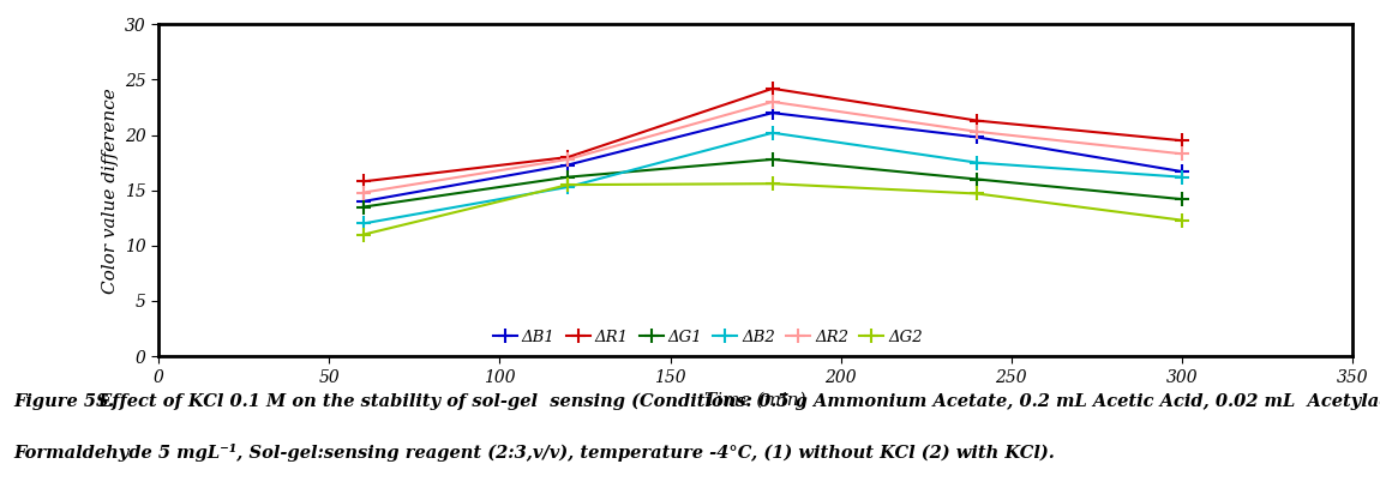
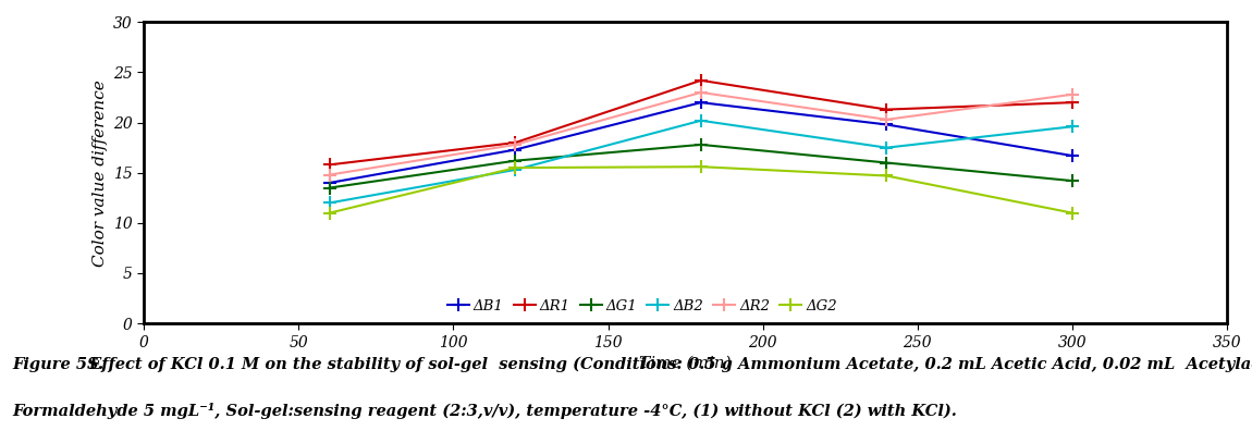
ΔR1/300: 19.5 -> 22.0
ΔB2/300: 16.2 -> 19.6
ΔR2/300: 18.3 -> 22.8
ΔG2/300: 12.3 -> 11.0
